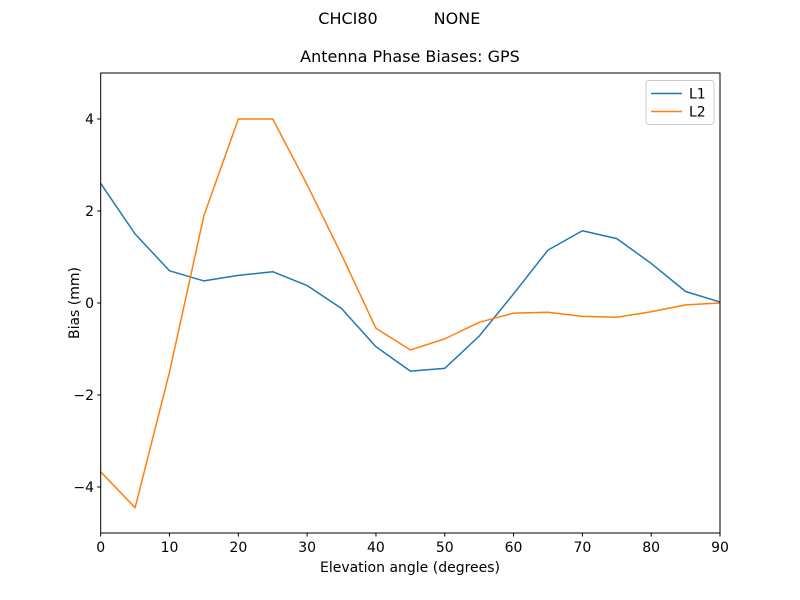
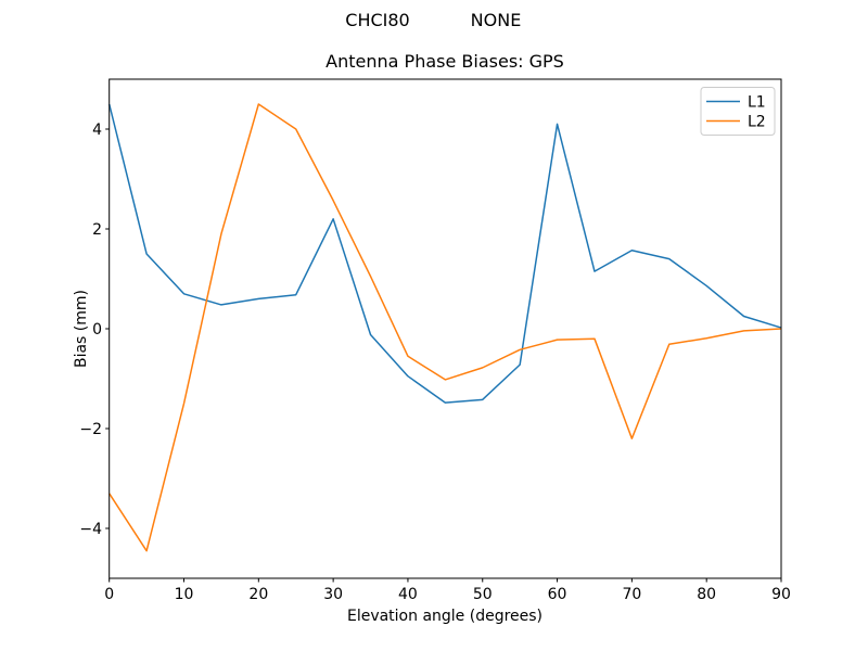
L1/0: 2.6 -> 4.5
L2/0: -3.7 -> -3.3
L2/20: 4.0 -> 4.5
L1/30: 0.4 -> 2.2
L1/60: 0.2 -> 4.1
L2/70: -0.3 -> -2.2
